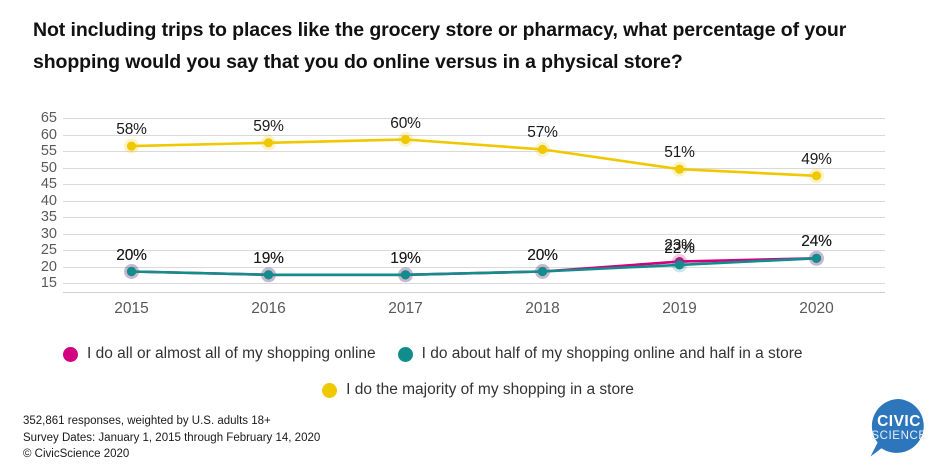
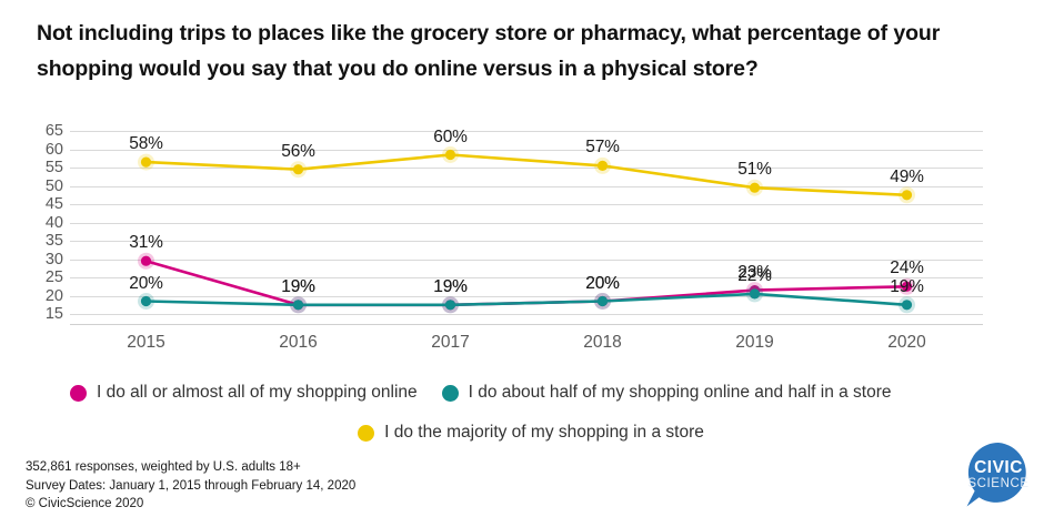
I do all or almost all of my shopping online/2015: 20% -> 31%
I do the majority of my shopping in a store/2016: 59% -> 56%
I do about half of my shopping online and half in a store/2020: 24% -> 19%
